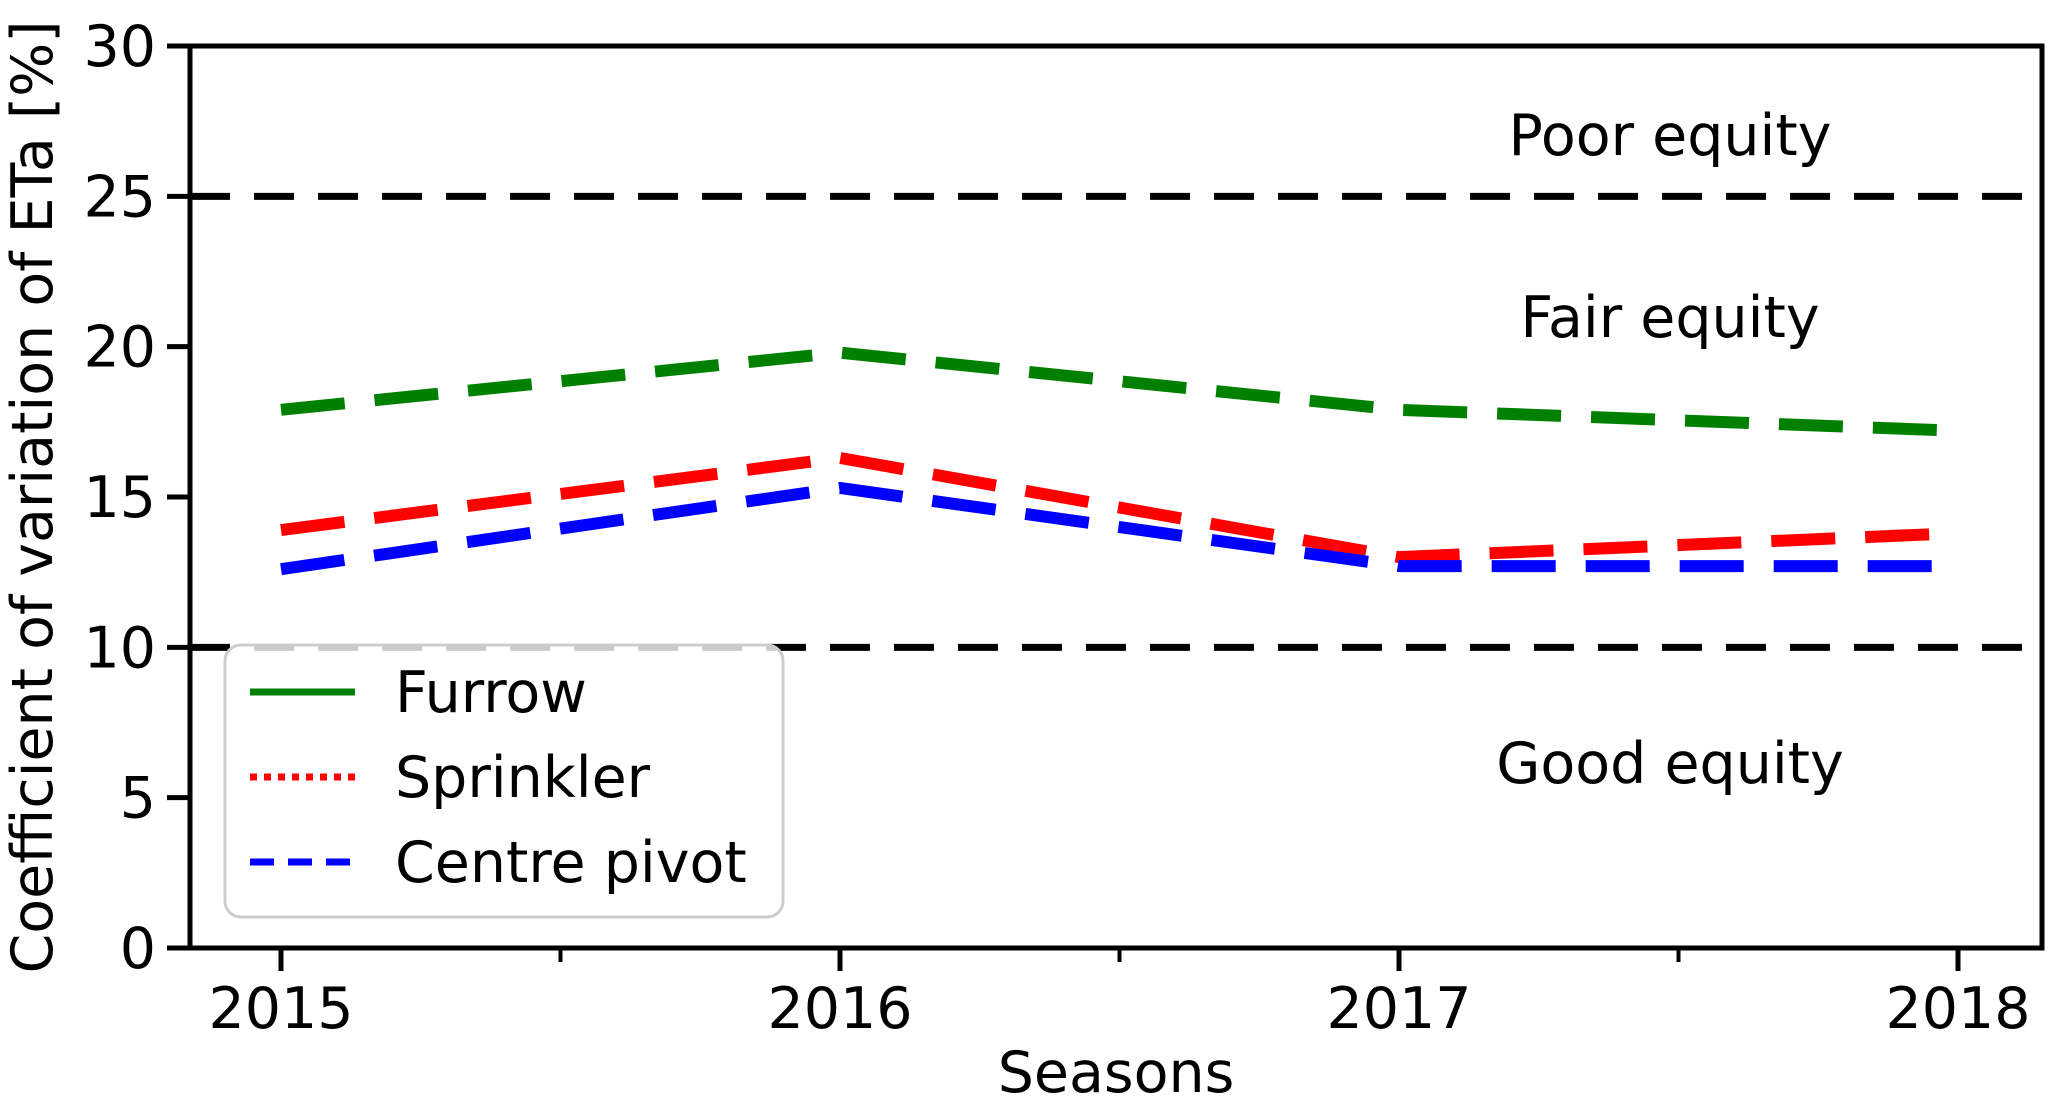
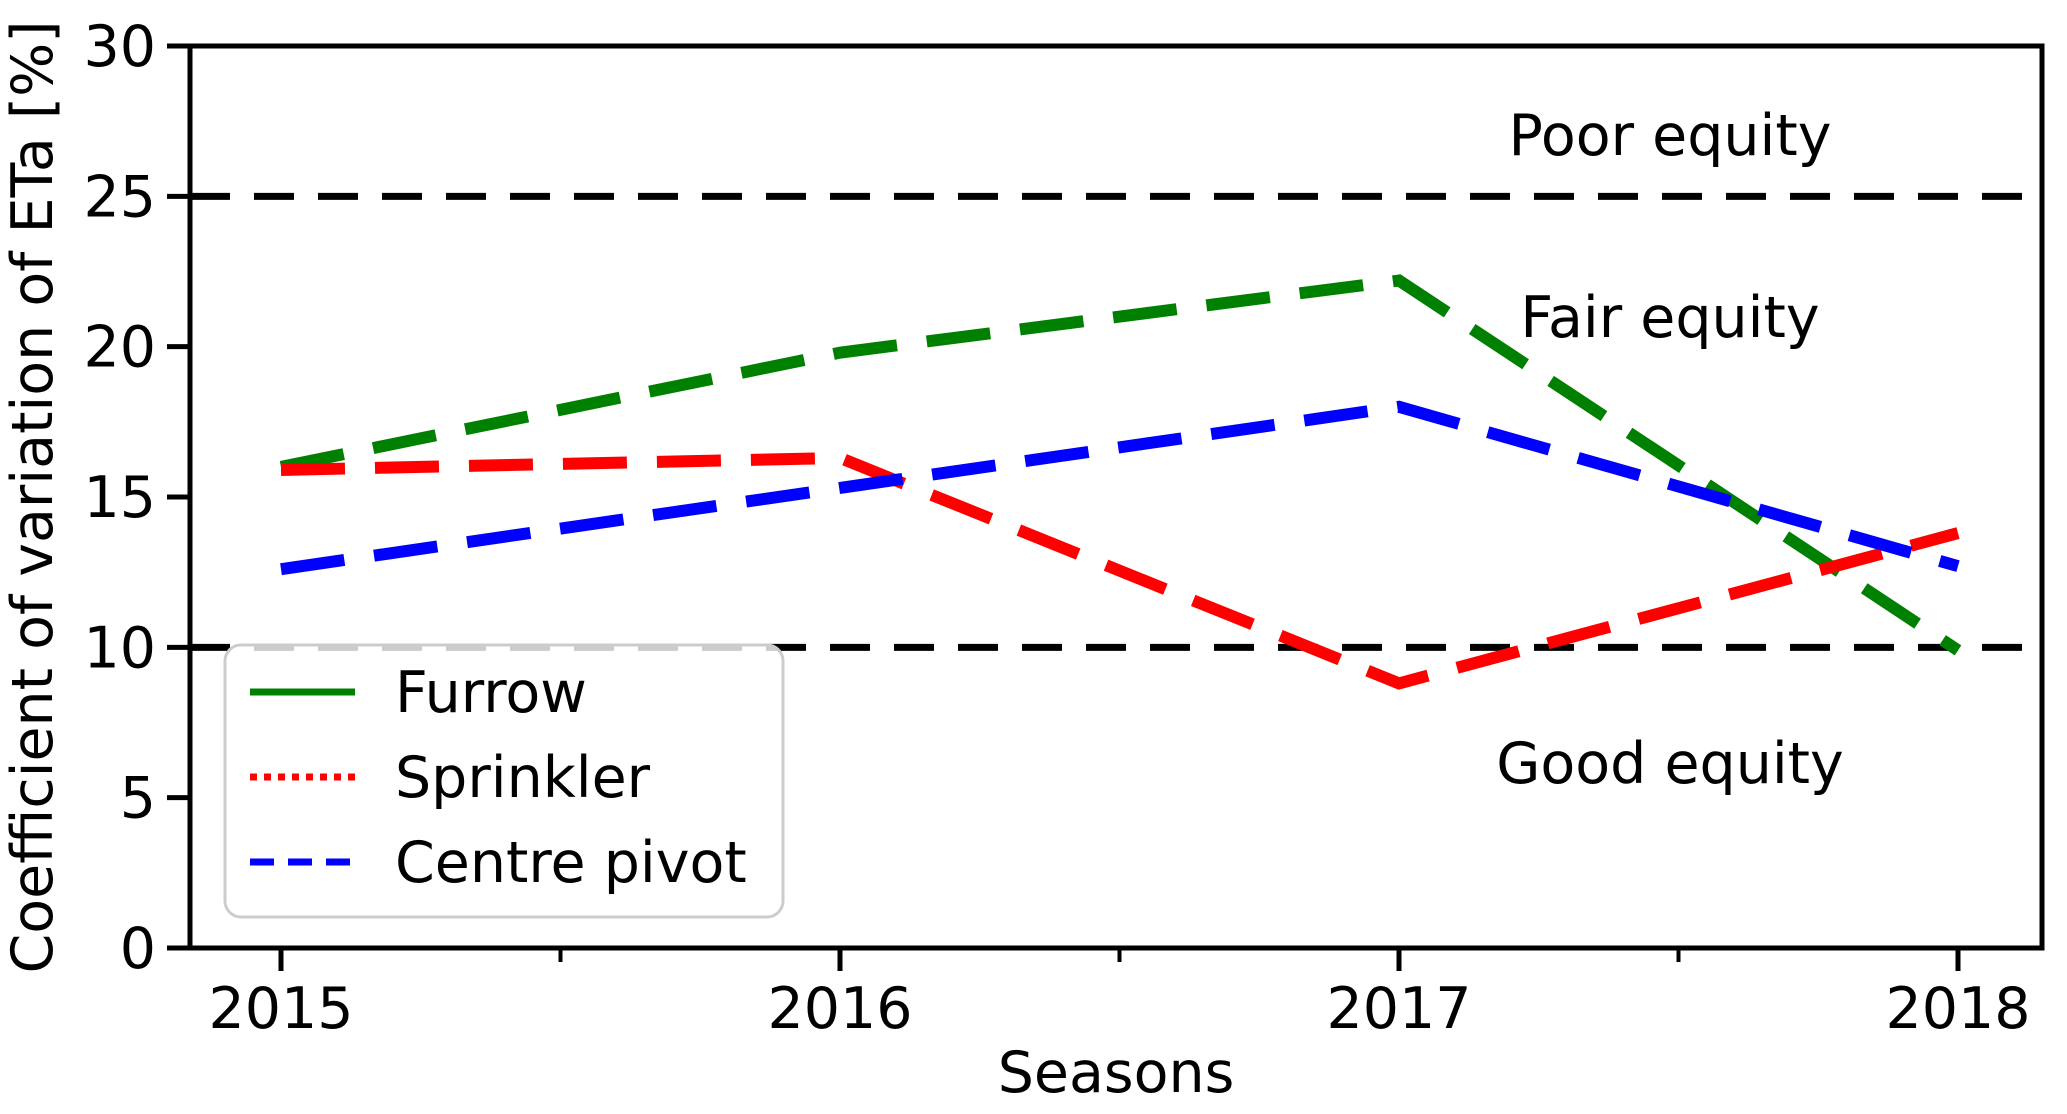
Furrow/2015: 17.9 -> 16.0
Sprinkler/2015: 13.9 -> 15.9
Furrow/2017: 17.9 -> 22.2
Sprinkler/2017: 13.0 -> 8.8
Centre pivot/2017: 12.7 -> 18.0
Furrow/2018: 17.2 -> 9.9
